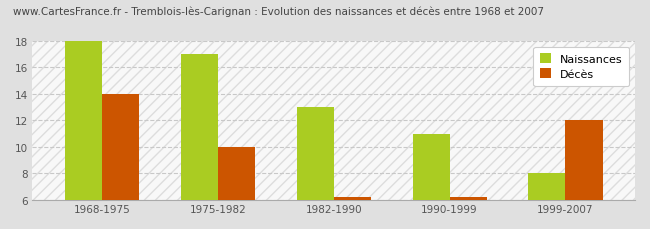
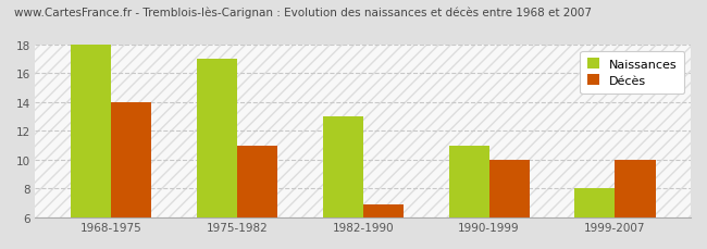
Décès/1975-1982: 10.0 -> 11.0
Décès/1982-1990: 6.2 -> 6.9
Décès/1990-1999: 6.2 -> 10.0
Décès/1999-2007: 12.0 -> 10.0
